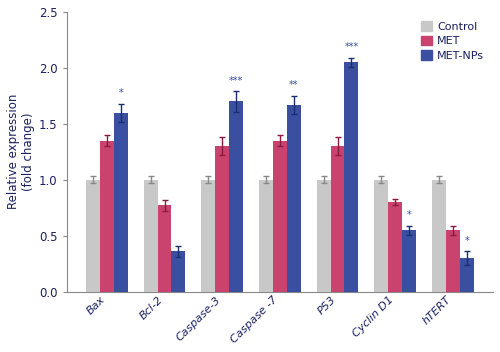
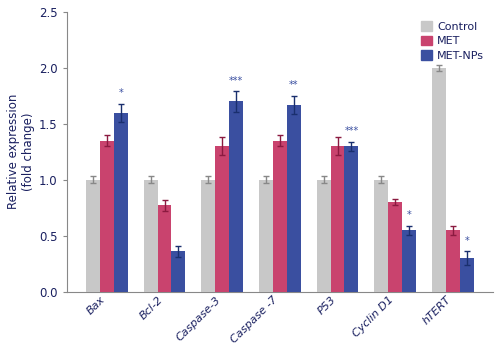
MET-NPs/P53: 2.05 -> 1.30
Control/hTERT: 1 -> 2
